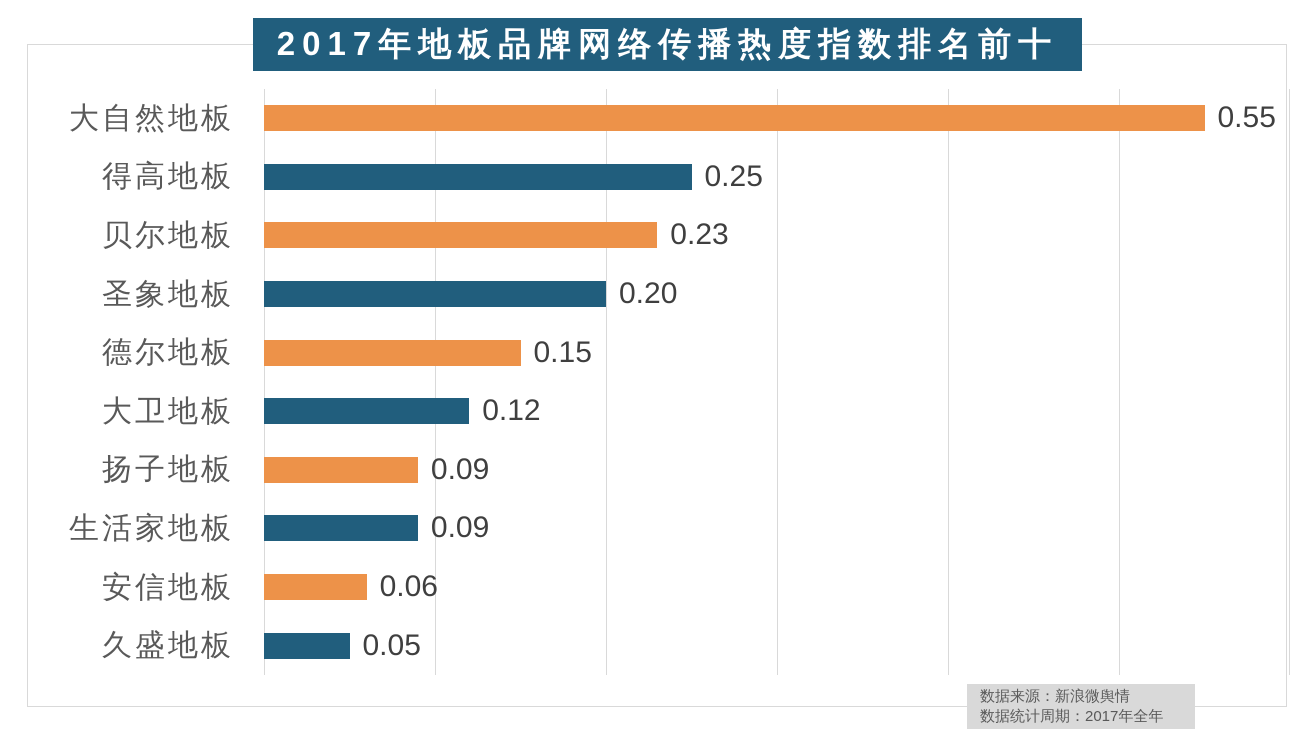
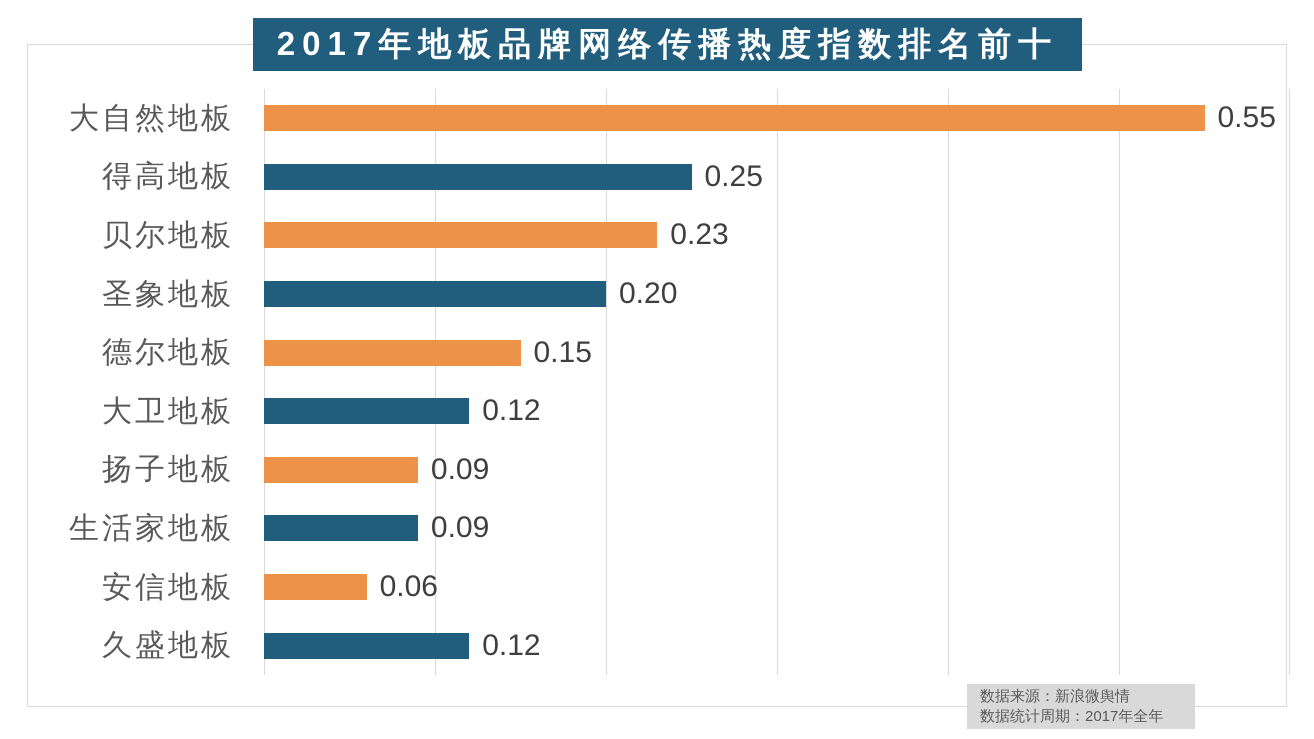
久盛地板: 0.05 -> 0.12
